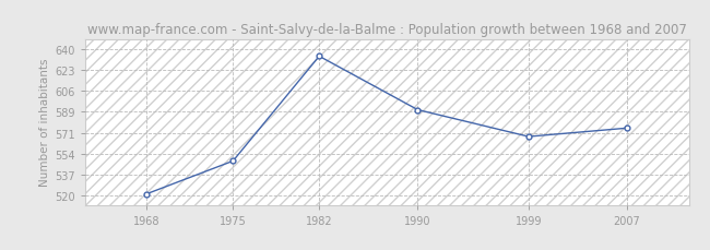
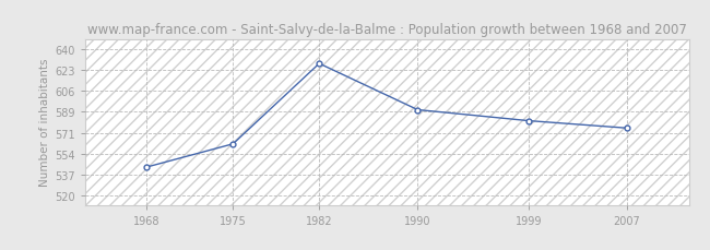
1968: 521 -> 543
1975: 548 -> 562
1982: 634 -> 628
1999: 568 -> 581
